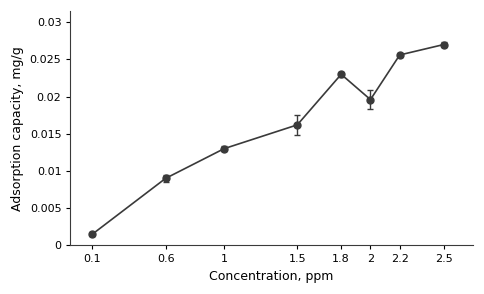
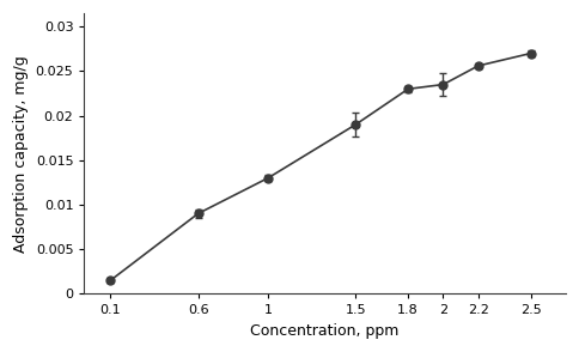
1.5: 0.0162 -> 0.0190
2: 0.0196 -> 0.0235
